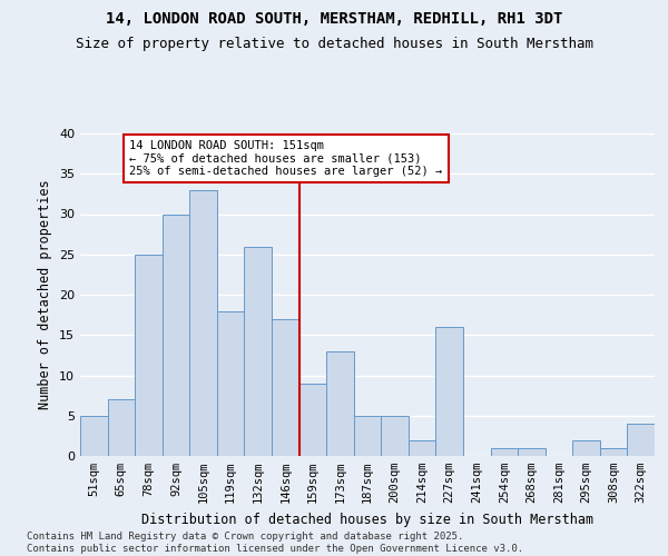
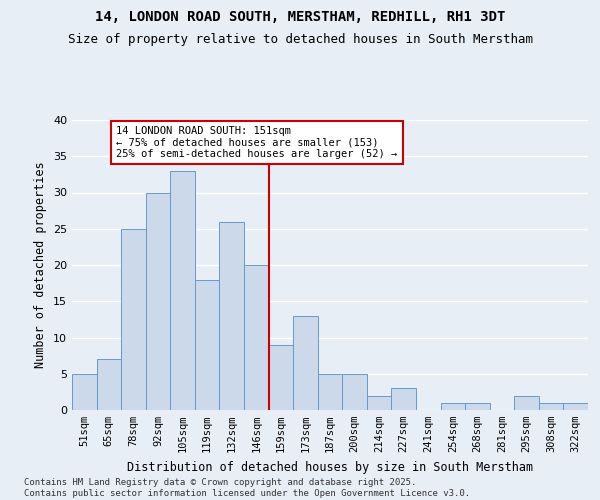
146sqm: 17 -> 20
227sqm: 16 -> 3
322sqm: 4 -> 1
